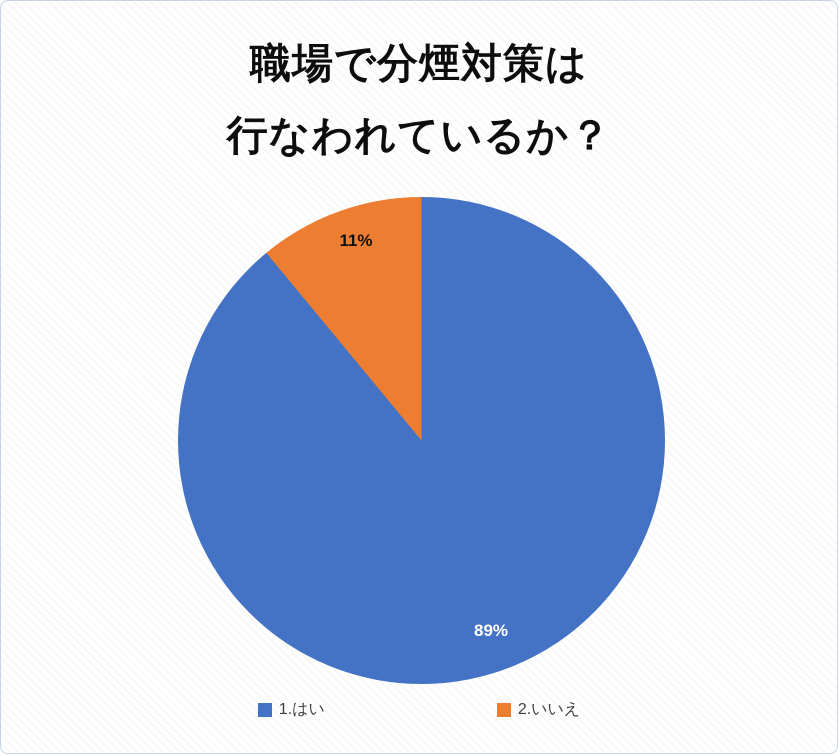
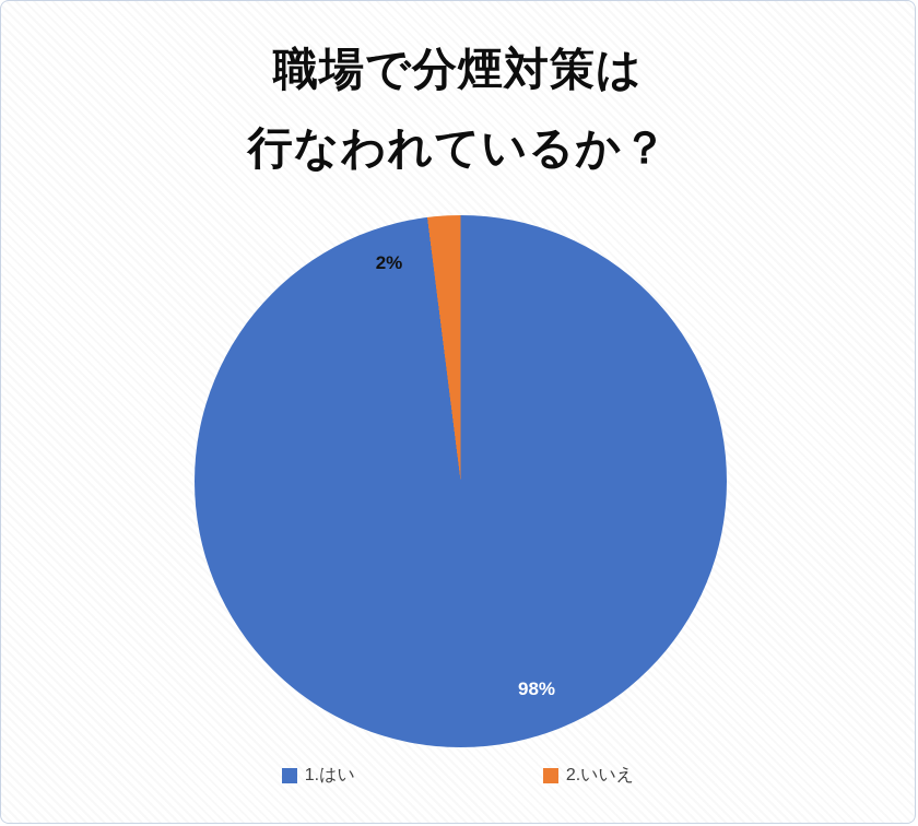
1.はい: 89% -> 98%
2.いいえ: 11% -> 2%
